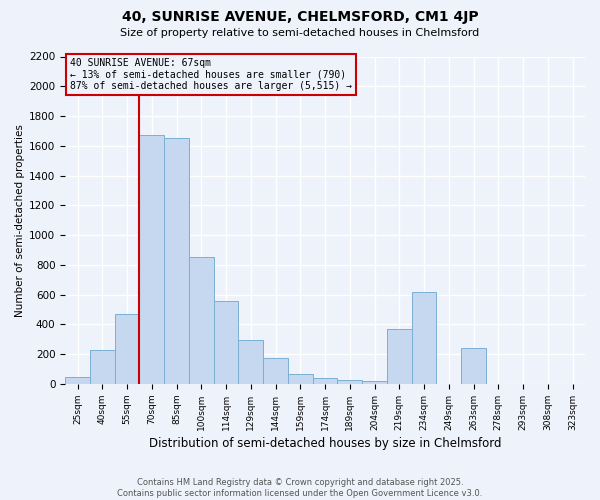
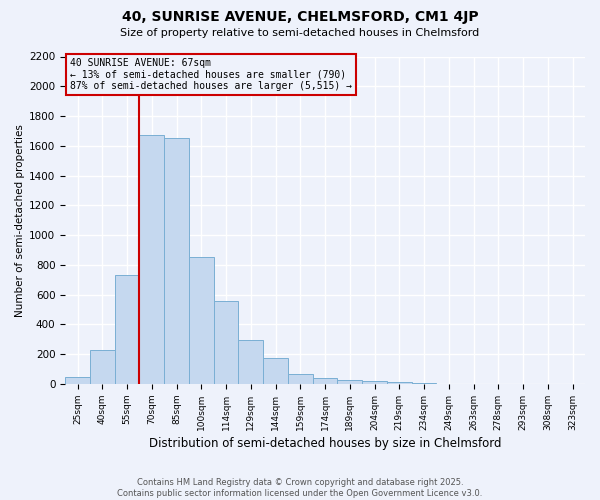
55sqm: 470 -> 730
219sqm: 370 -> 10
234sqm: 620 -> 0
263sqm: 240 -> 0
